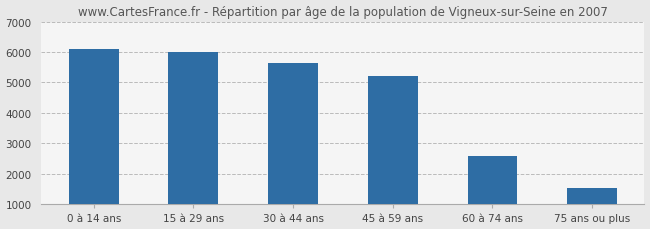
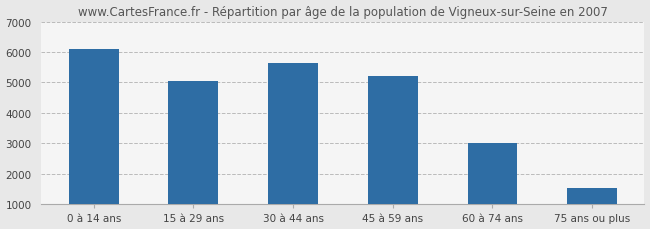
15 à 29 ans: 6000 -> 5050
60 à 74 ans: 2600 -> 3000
